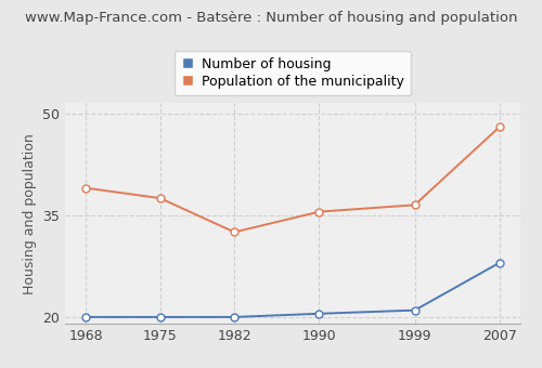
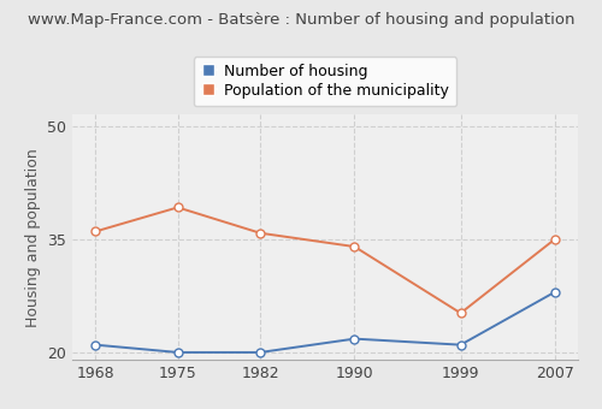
Number of housing/1968: 20.0 -> 21.0
Population of the municipality/1968: 39.0 -> 36.0
Population of the municipality/1975: 37.5 -> 39.2
Population of the municipality/1982: 32.5 -> 35.8
Number of housing/1990: 20.5 -> 21.8
Population of the municipality/1990: 35.5 -> 34.0
Population of the municipality/1999: 36.5 -> 25.2
Population of the municipality/2007: 48.0 -> 35.0
